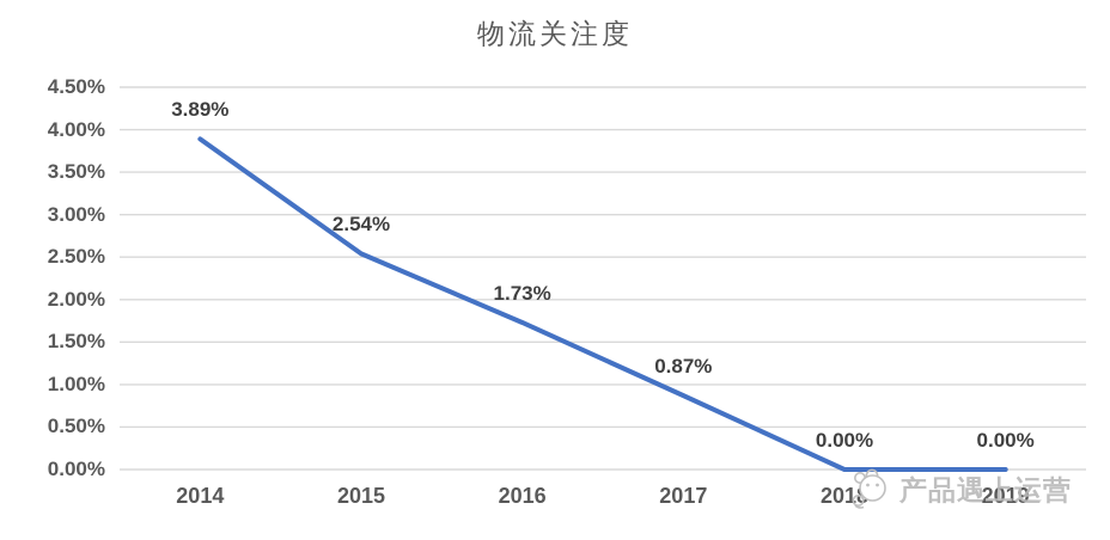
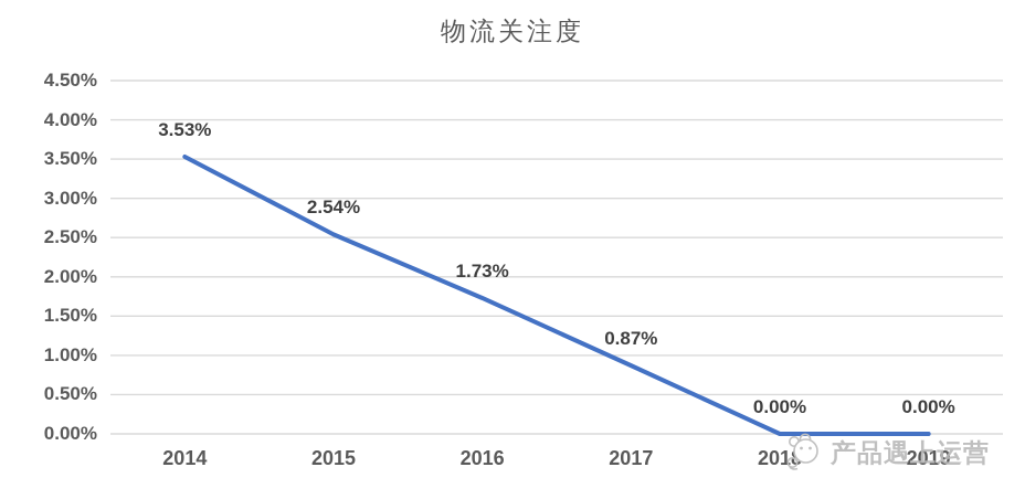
2014: 3.89% -> 3.53%
